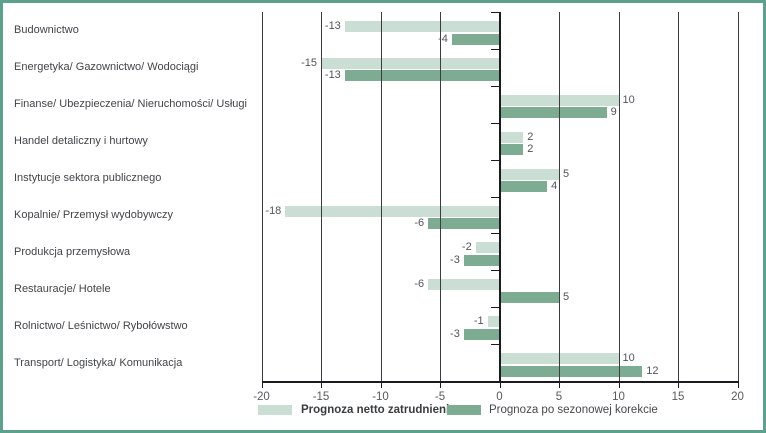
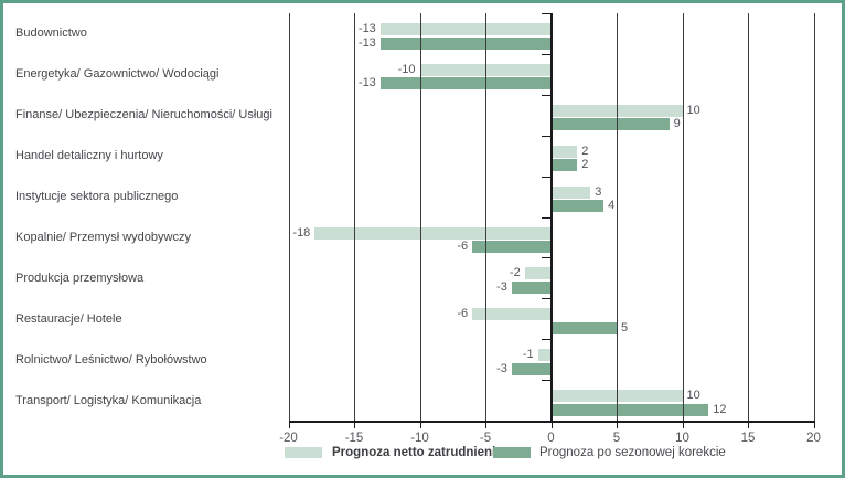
Prognoza po sezonowej korekcie/Budownictwo: -4 -> -13
Prognoza netto zatrudnienia/Energetyka/ Gazownictwo/ Wodociągi: -15 -> -10
Prognoza netto zatrudnienia/Instytucje sektora publicznego: 5 -> 3
